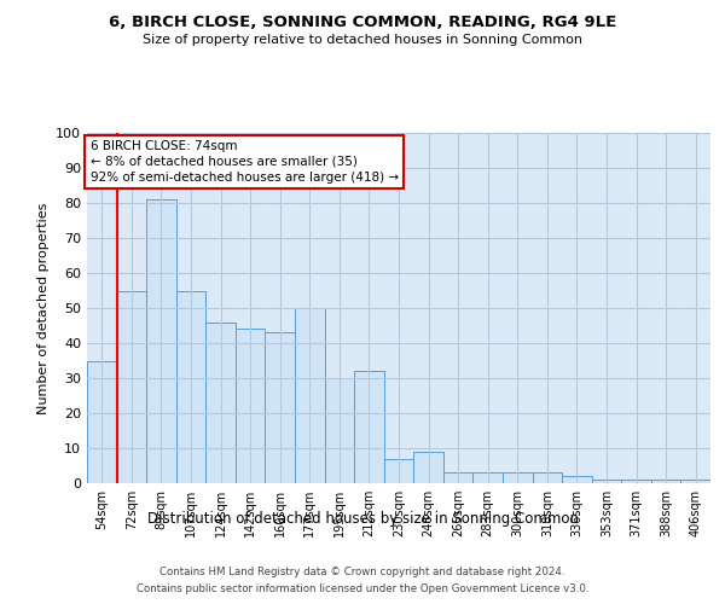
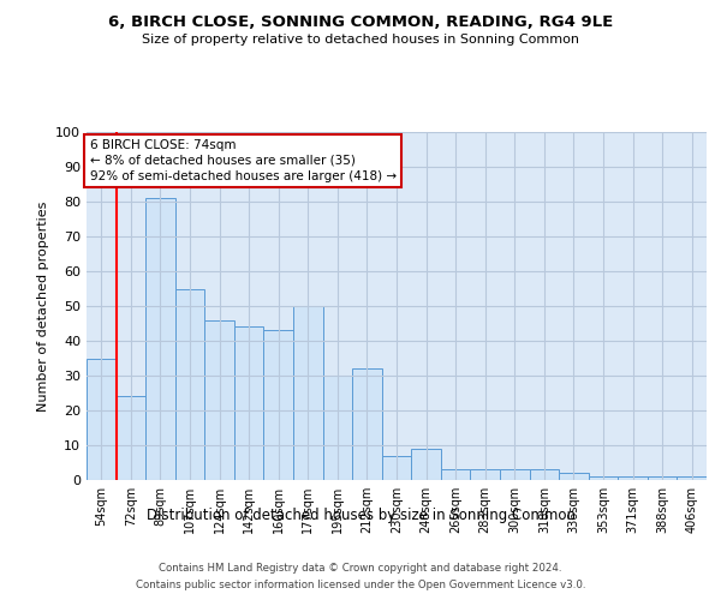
72sqm: 55 -> 24
